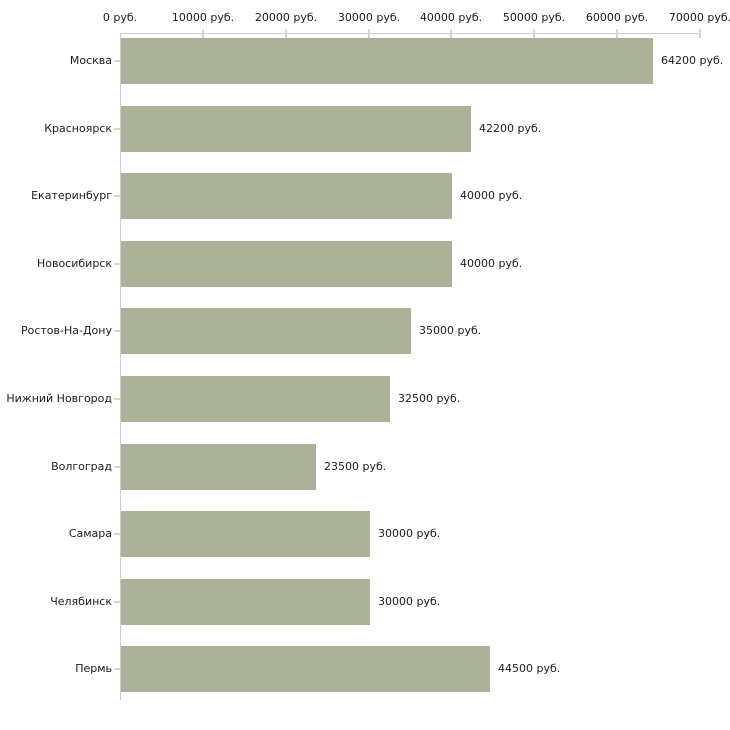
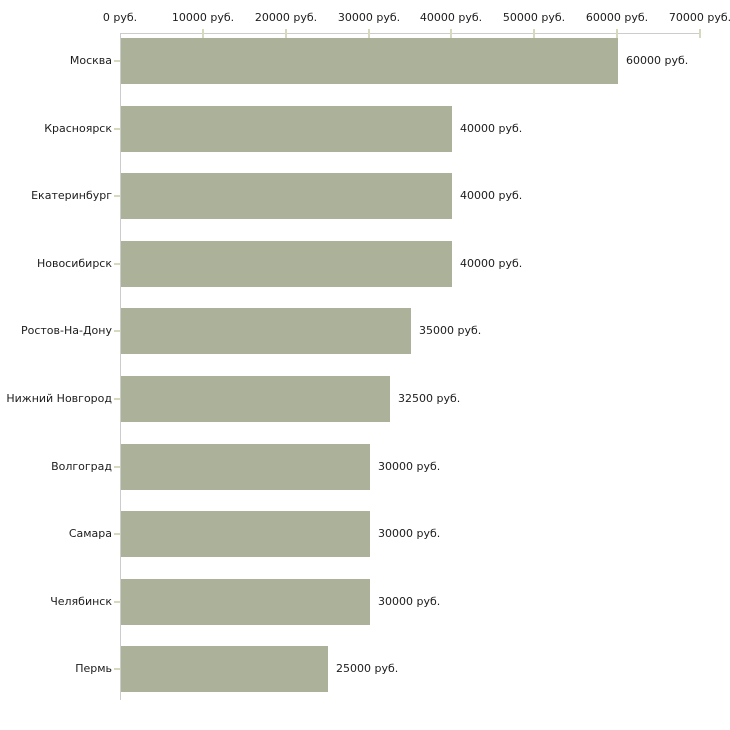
Москва: 64200 -> 60000
Красноярск: 42200 -> 40000
Волгоград: 23500 -> 30000
Пермь: 44500 -> 25000
